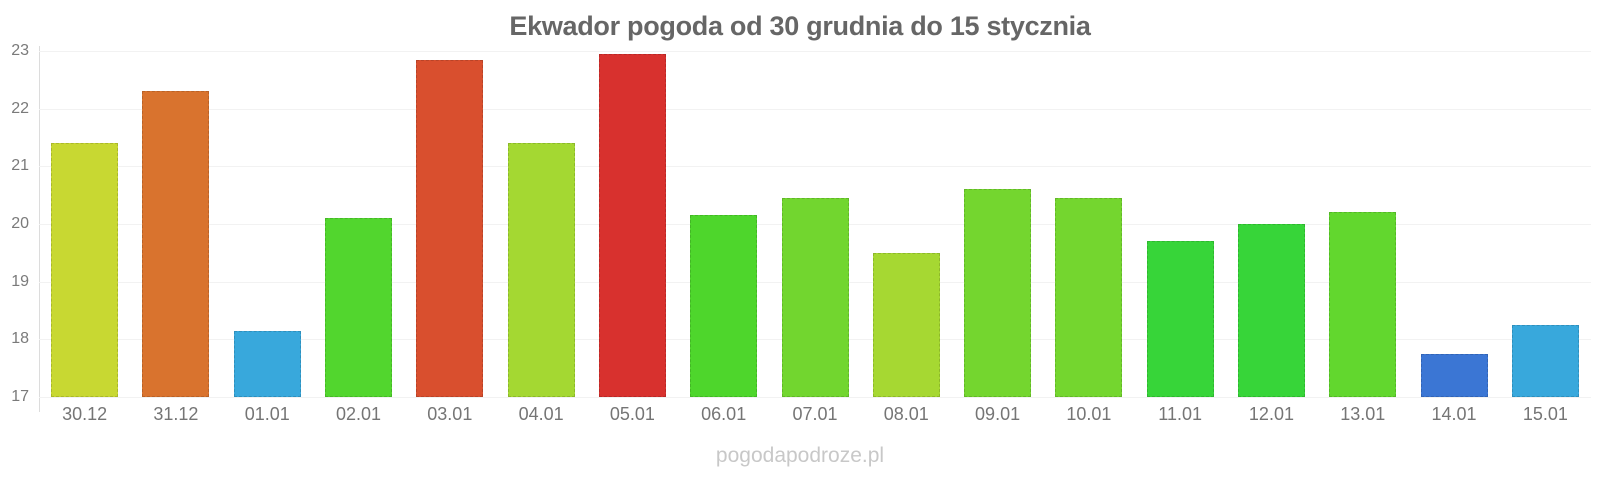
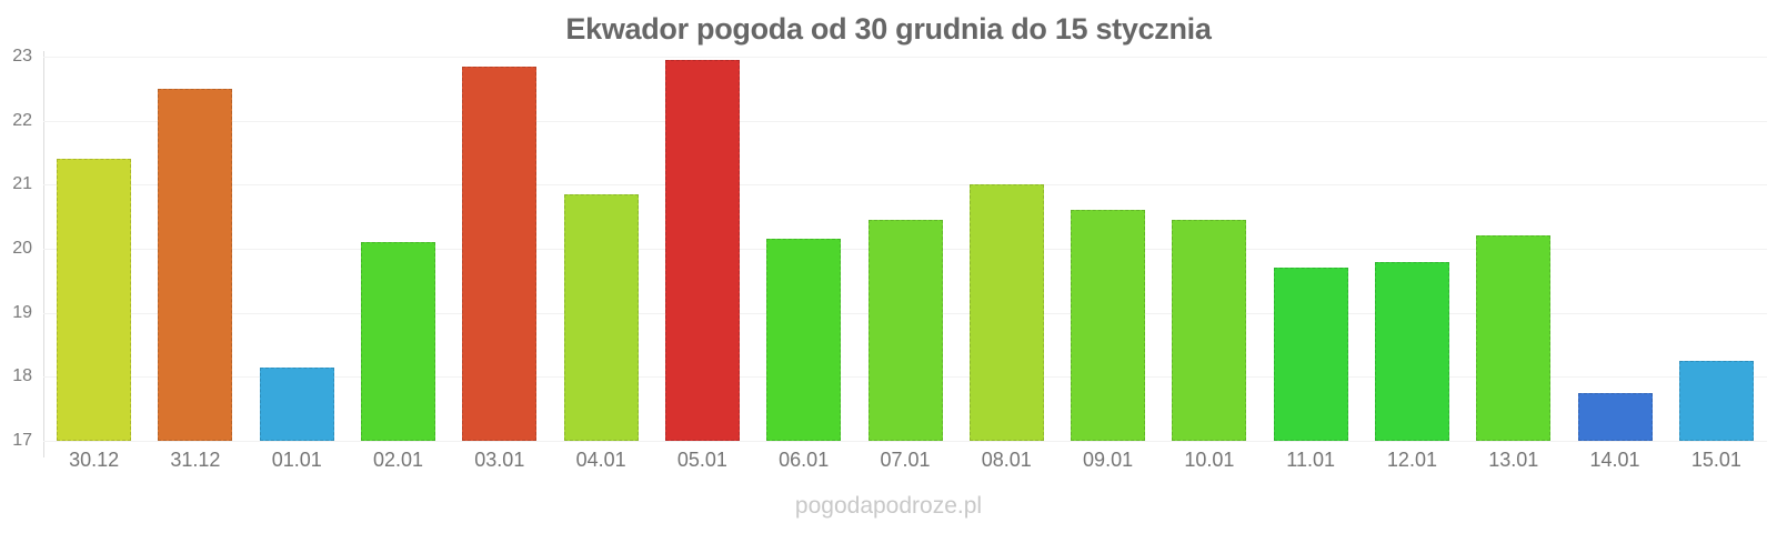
31.12: 22.3 -> 22.5
04.01: 21.4 -> 20.9
08.01: 19.5 -> 21.0
12.01: 20.0 -> 19.8
